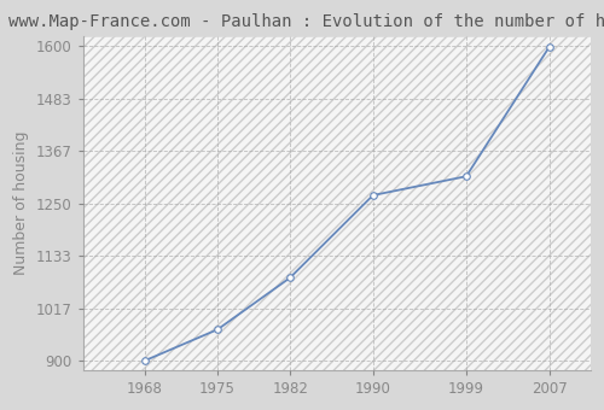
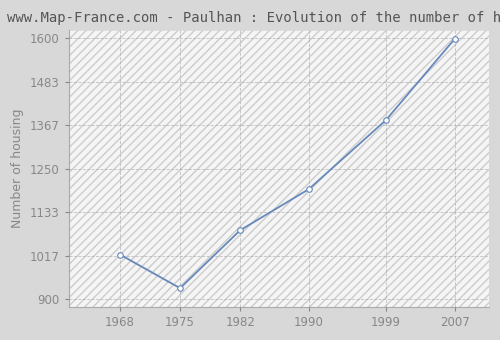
1968: 901 -> 1020
1975: 970 -> 930
1990: 1268 -> 1195
1999: 1310 -> 1380
